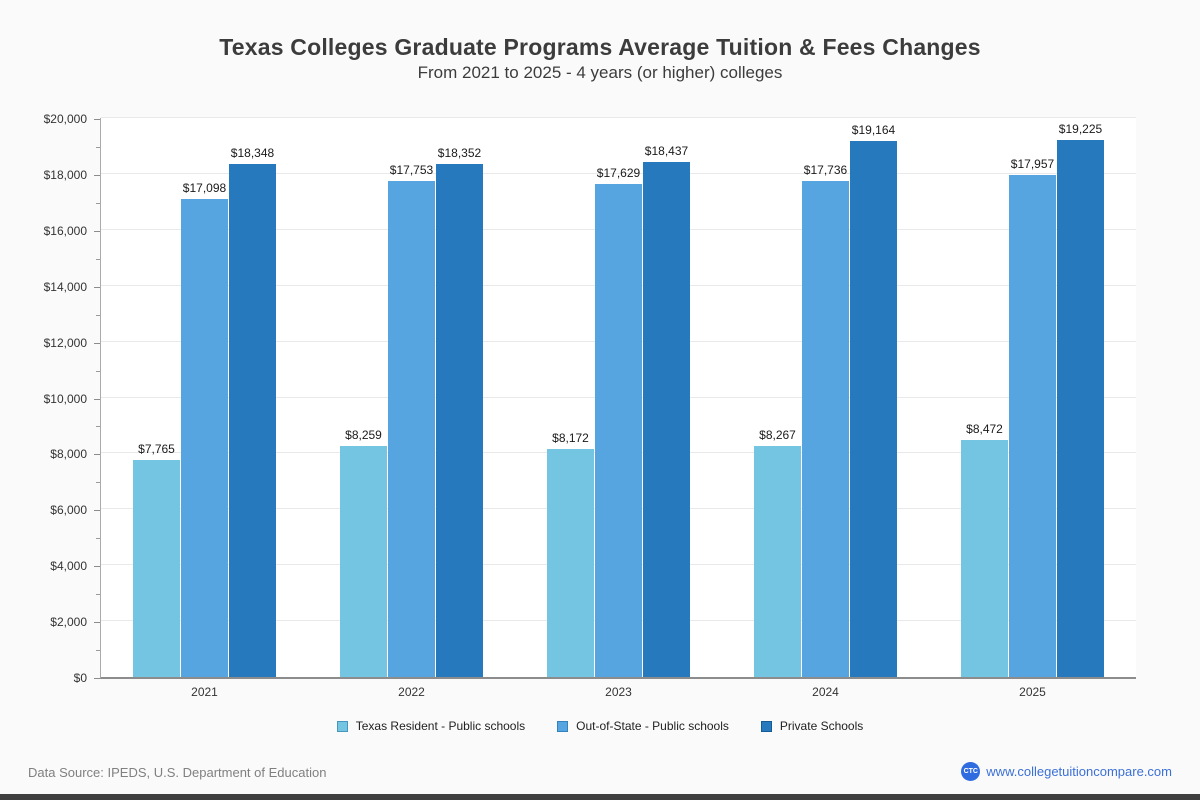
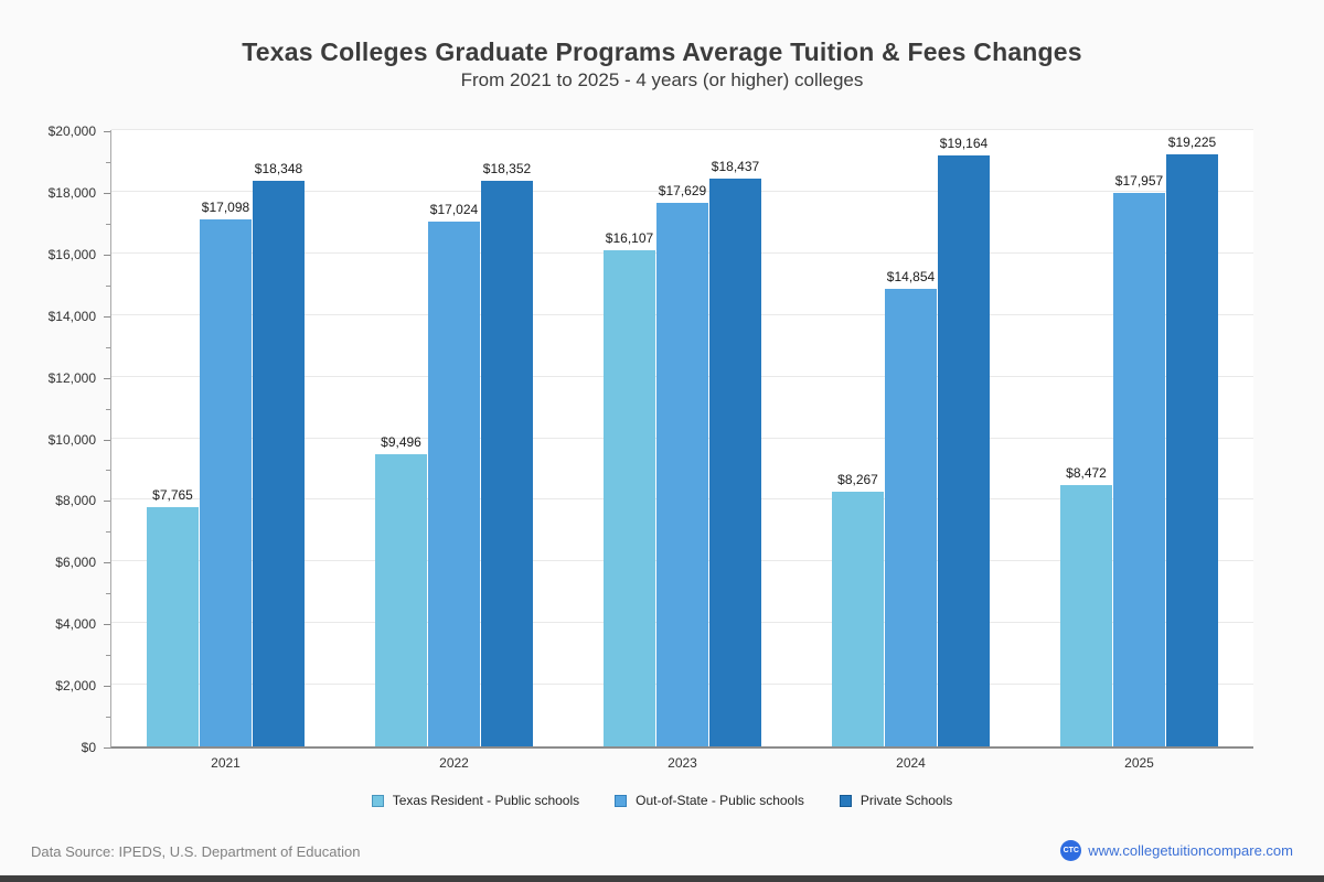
Texas Resident - Public schools/2022: $8,259 -> $9,496
Out-of-State - Public schools/2022: $17,753 -> $17,024
Texas Resident - Public schools/2023: $8,172 -> $16,107
Out-of-State - Public schools/2024: $17,736 -> $14,854
